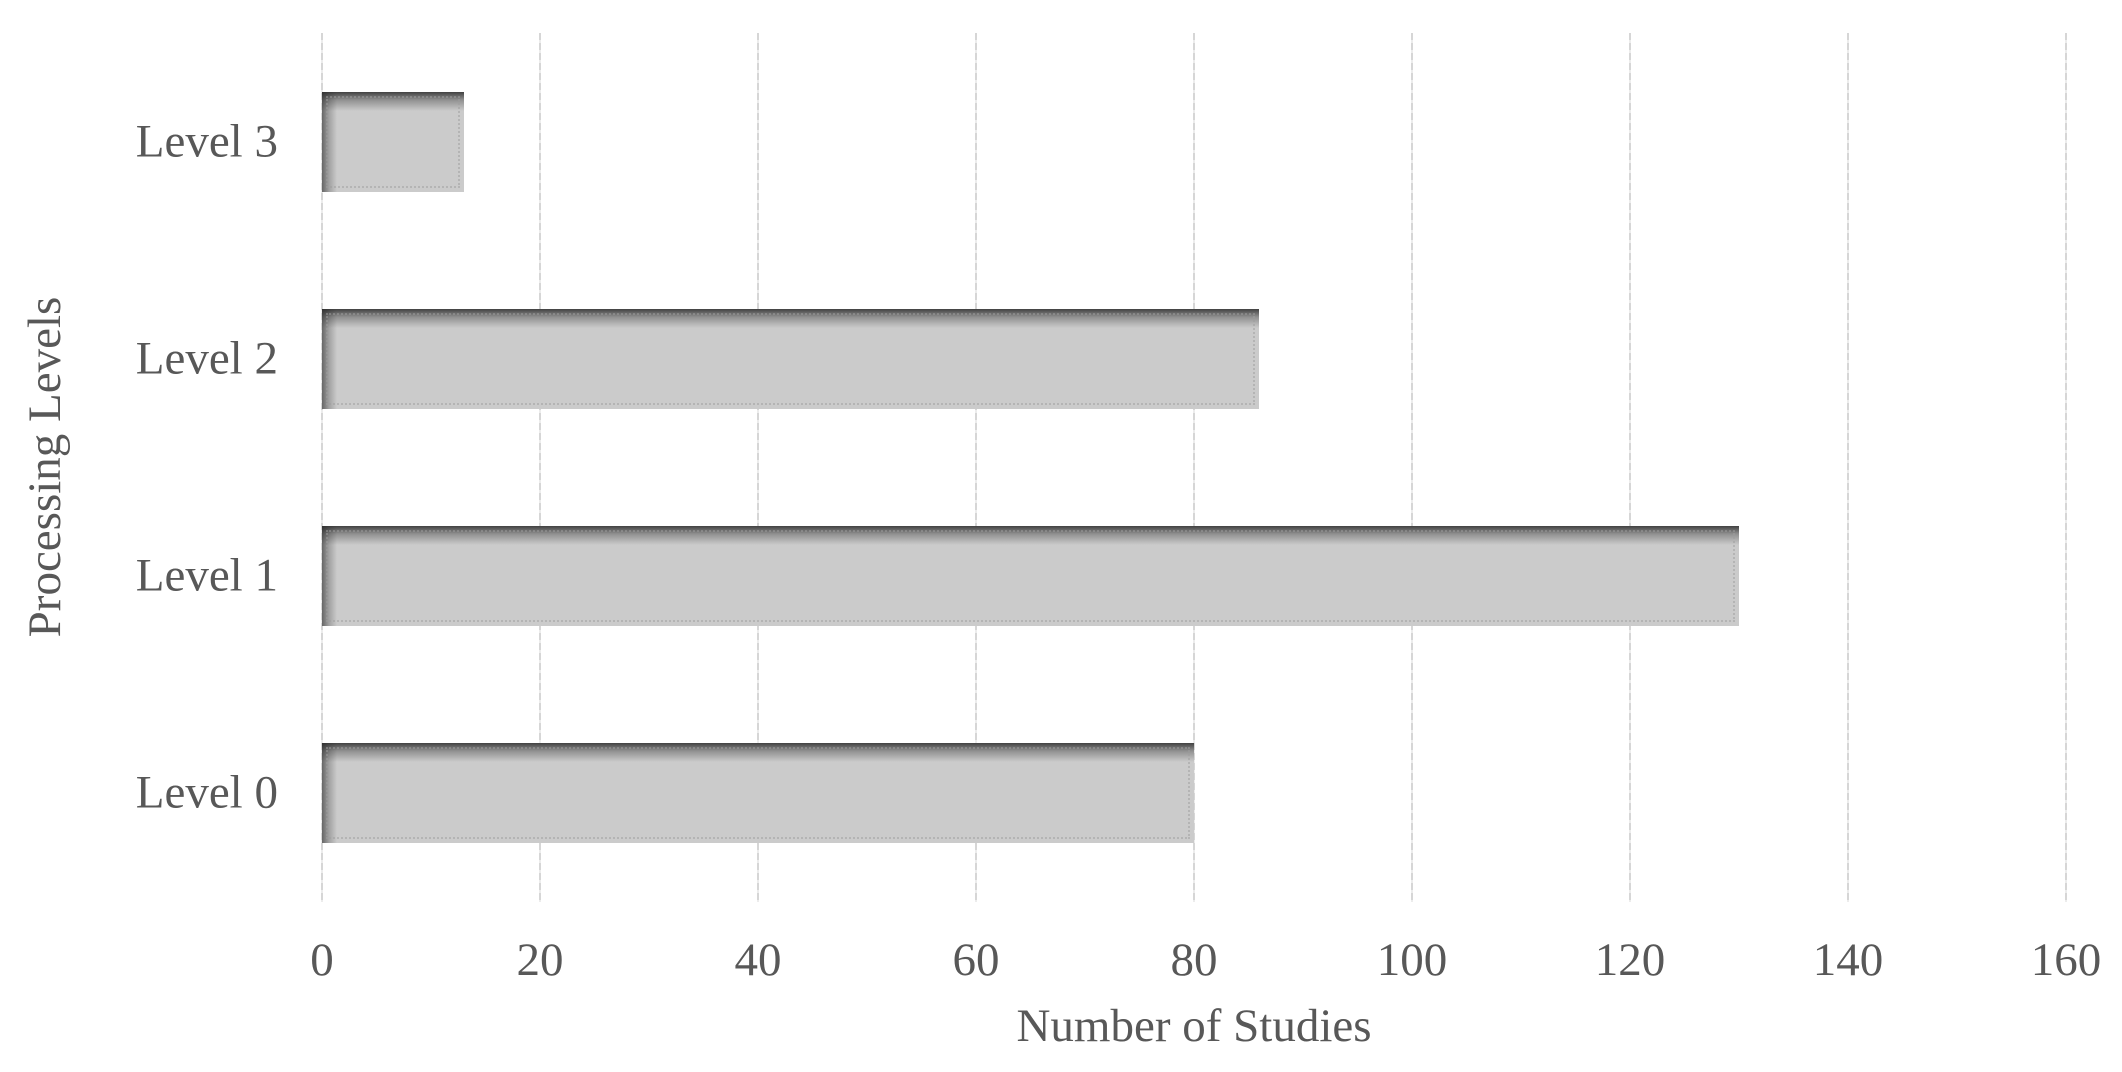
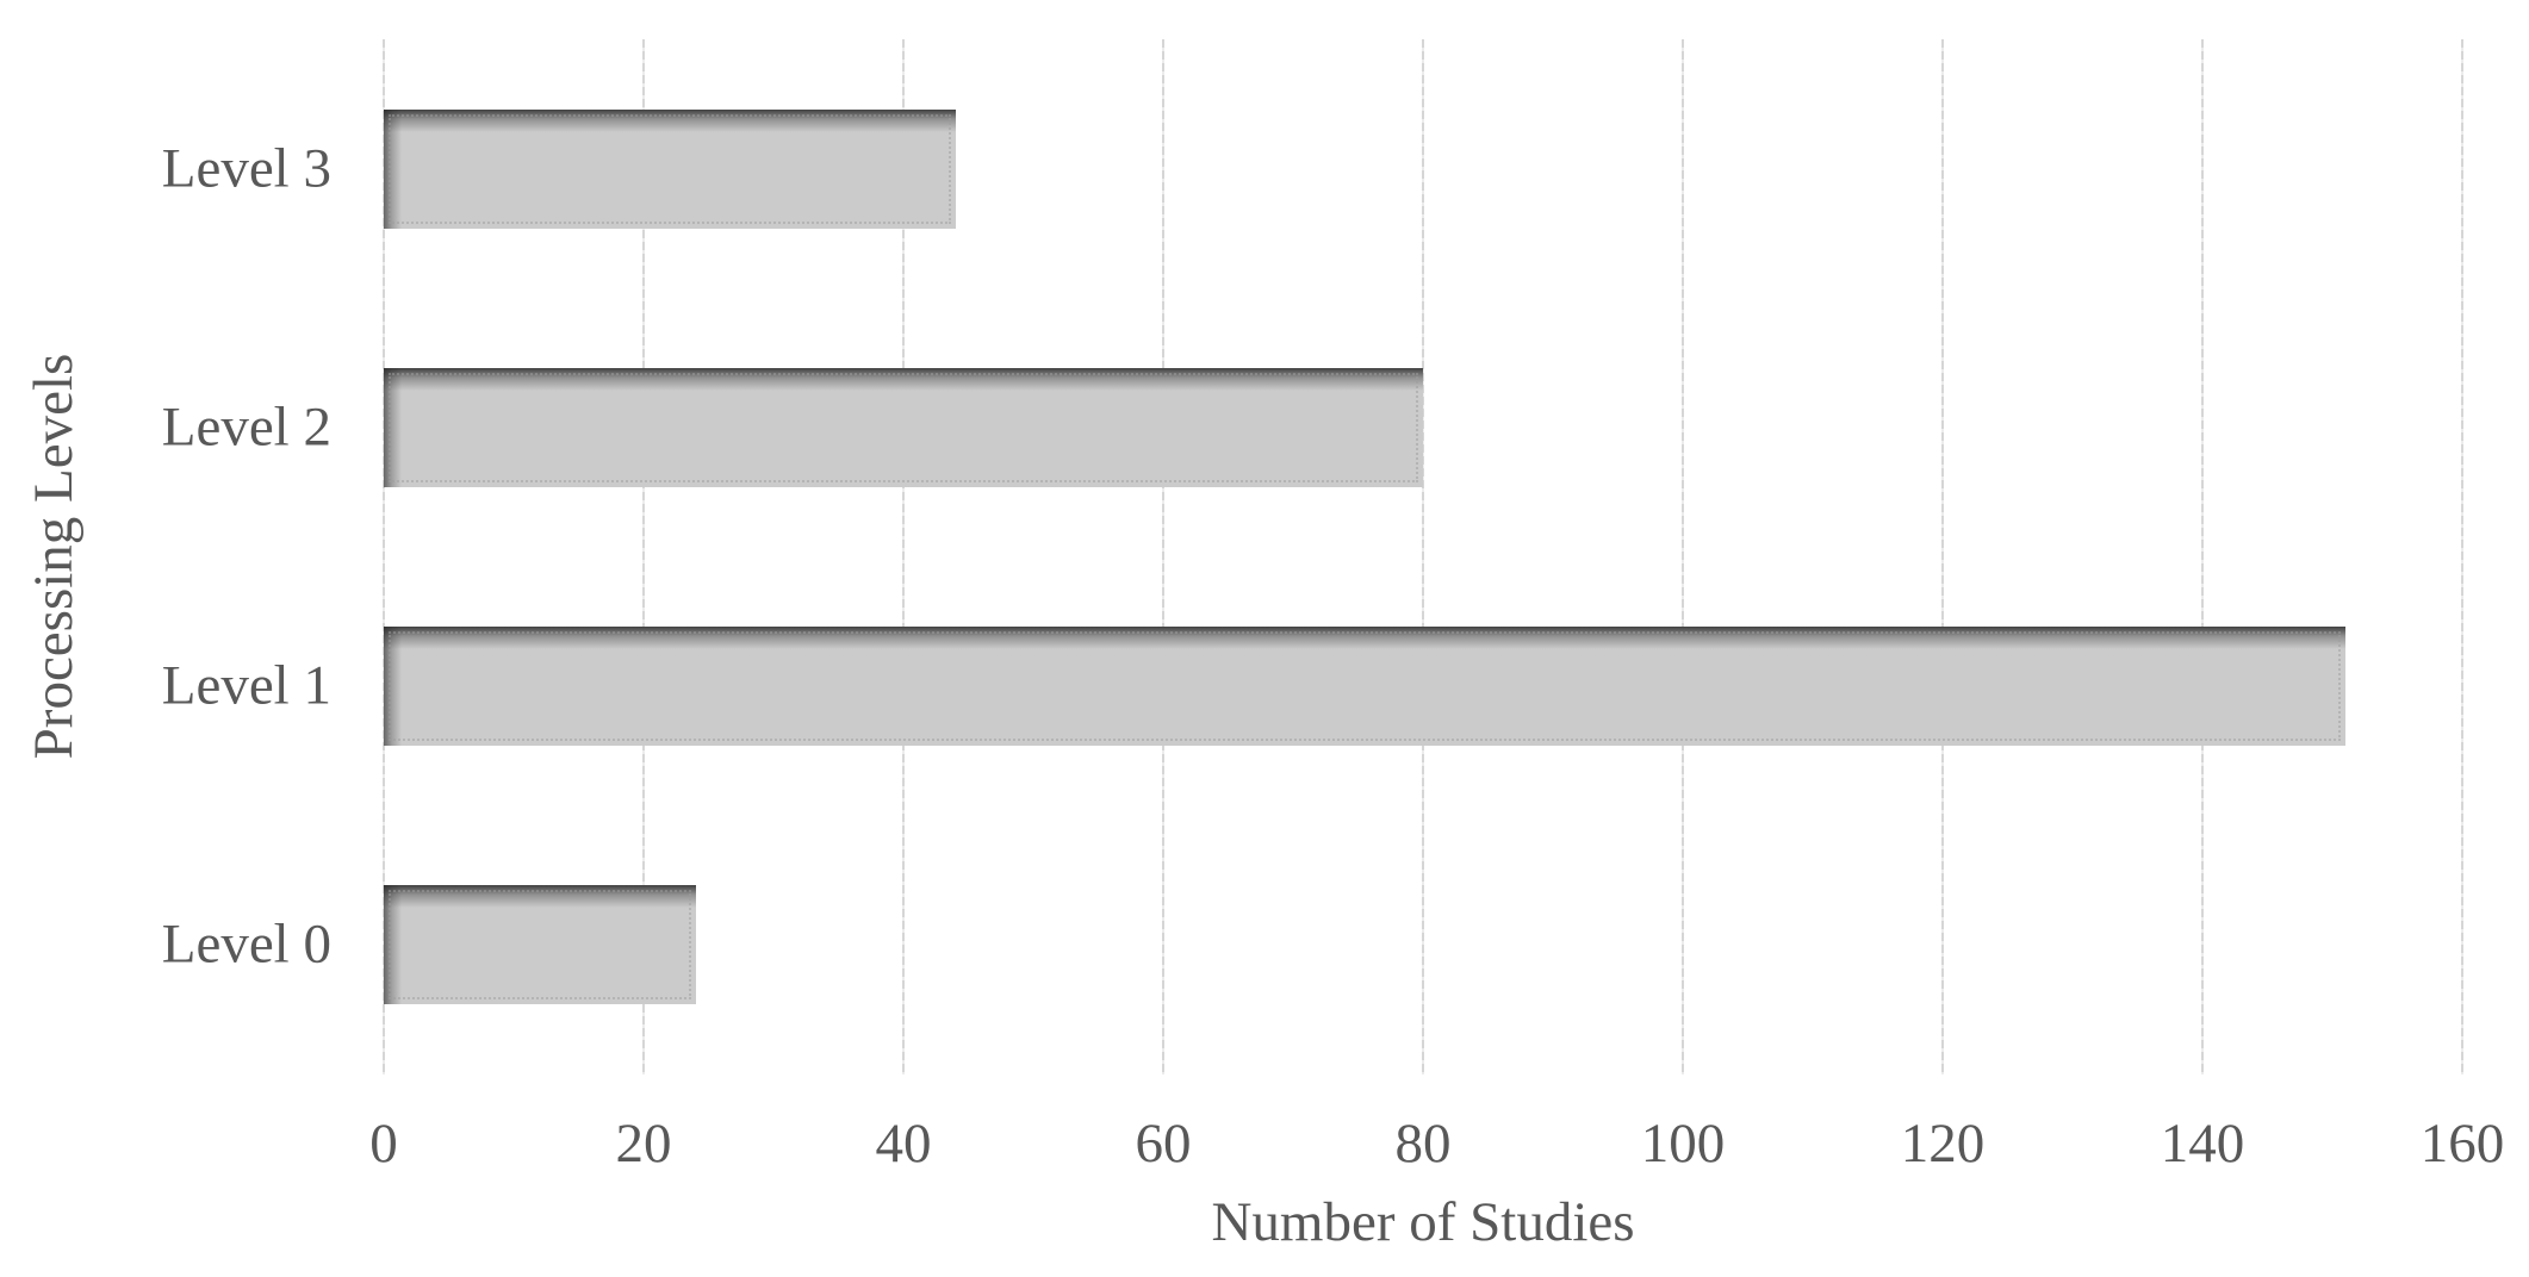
Level 3: 13 -> 44
Level 2: 86 -> 80
Level 1: 130 -> 151
Level 0: 80 -> 24
